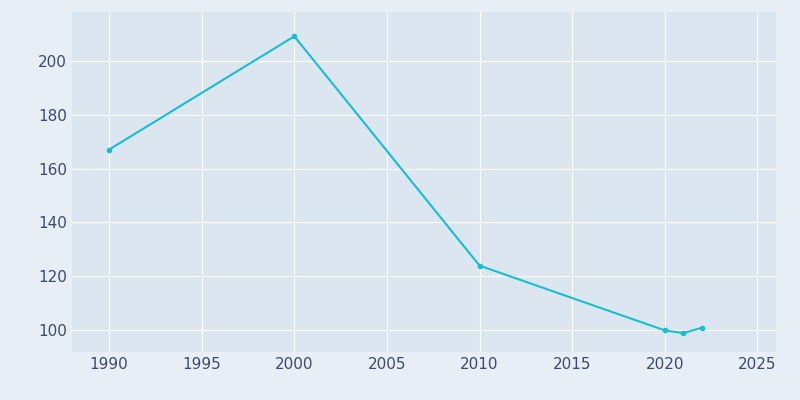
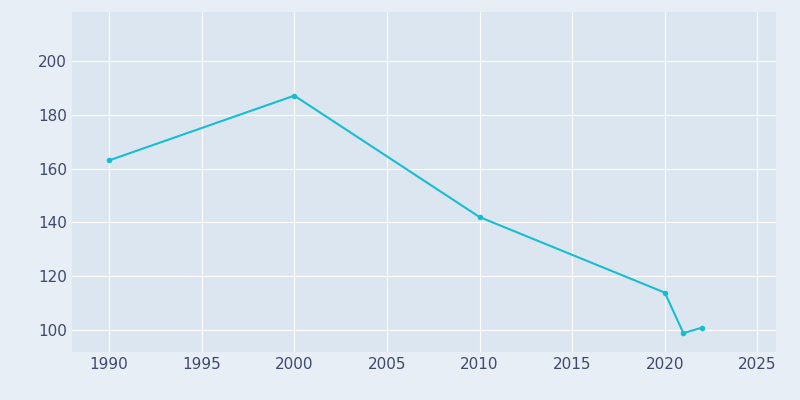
1990: 167 -> 163
2000: 209 -> 187
2010: 124 -> 142
2020: 100 -> 114
